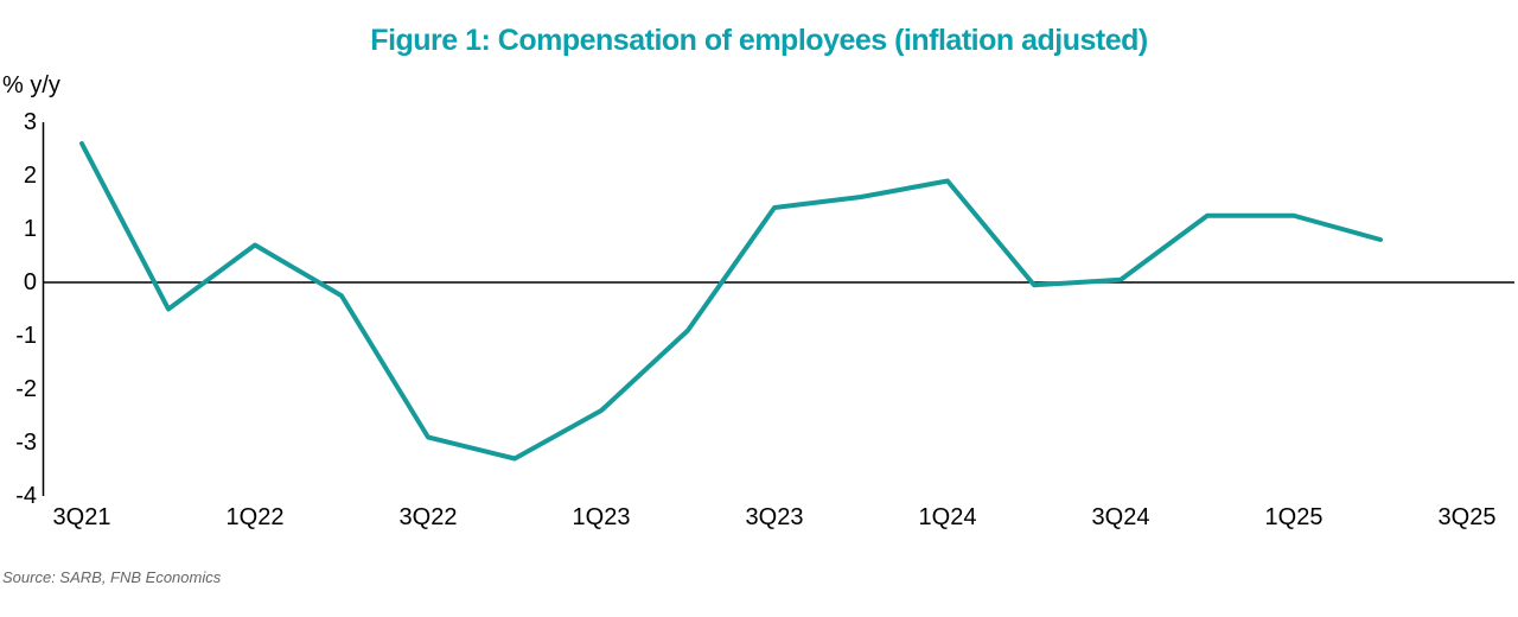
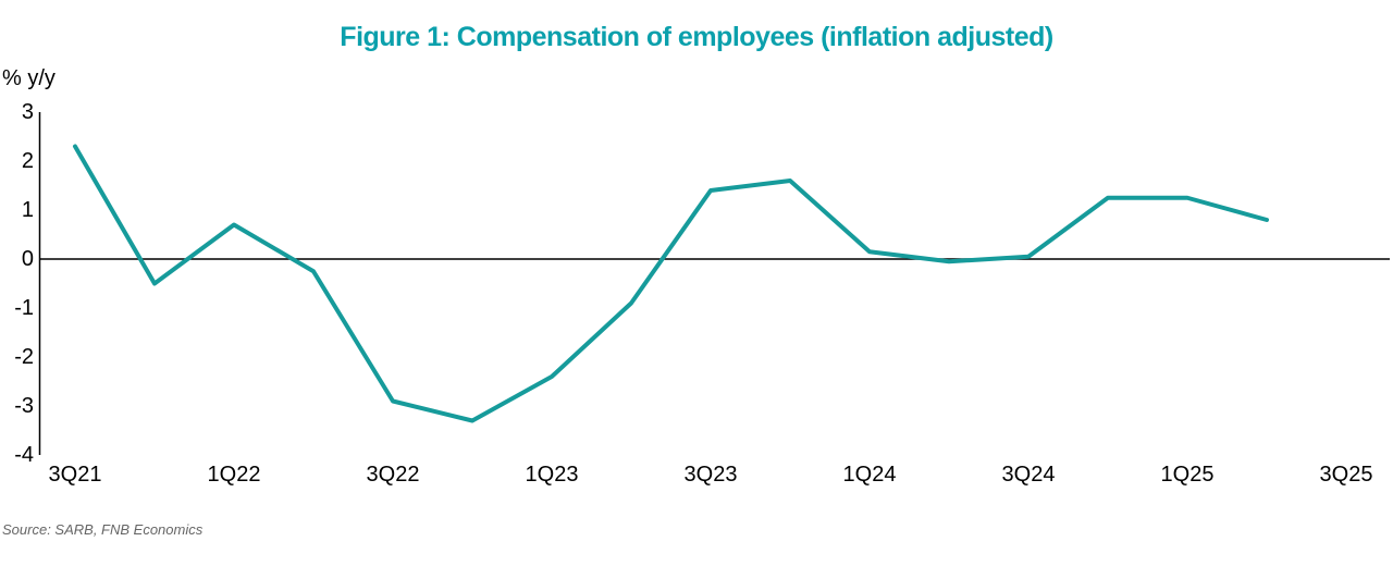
3Q21: 2.6 -> 2.3
1Q24: 1.9 -> 0.1
